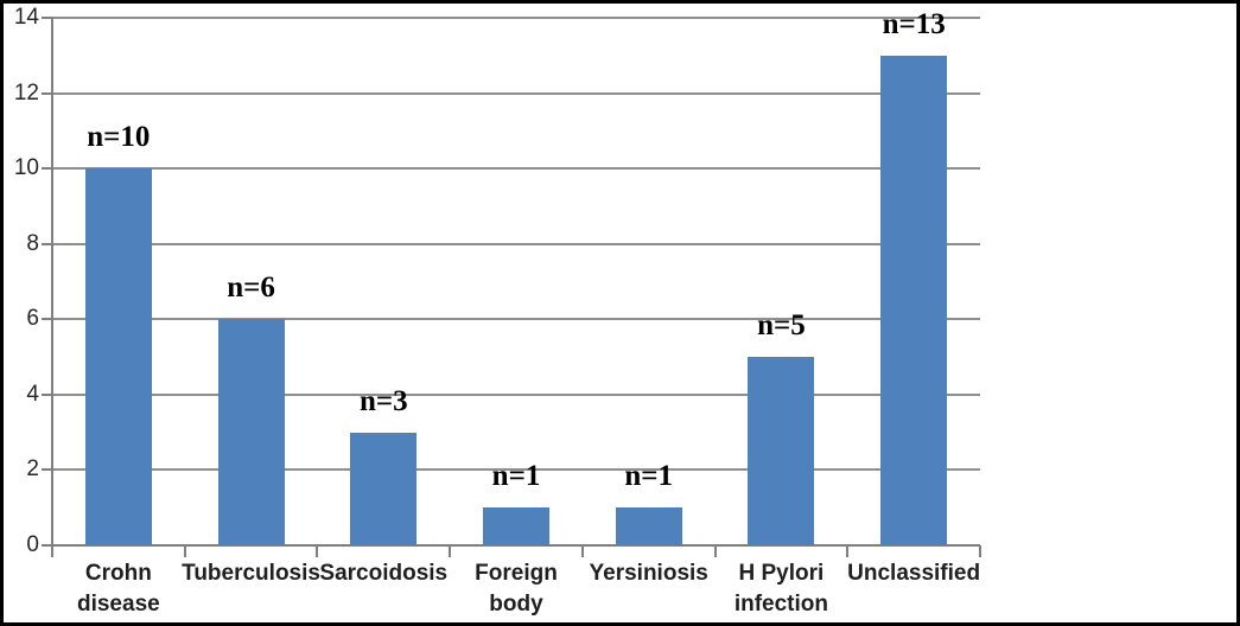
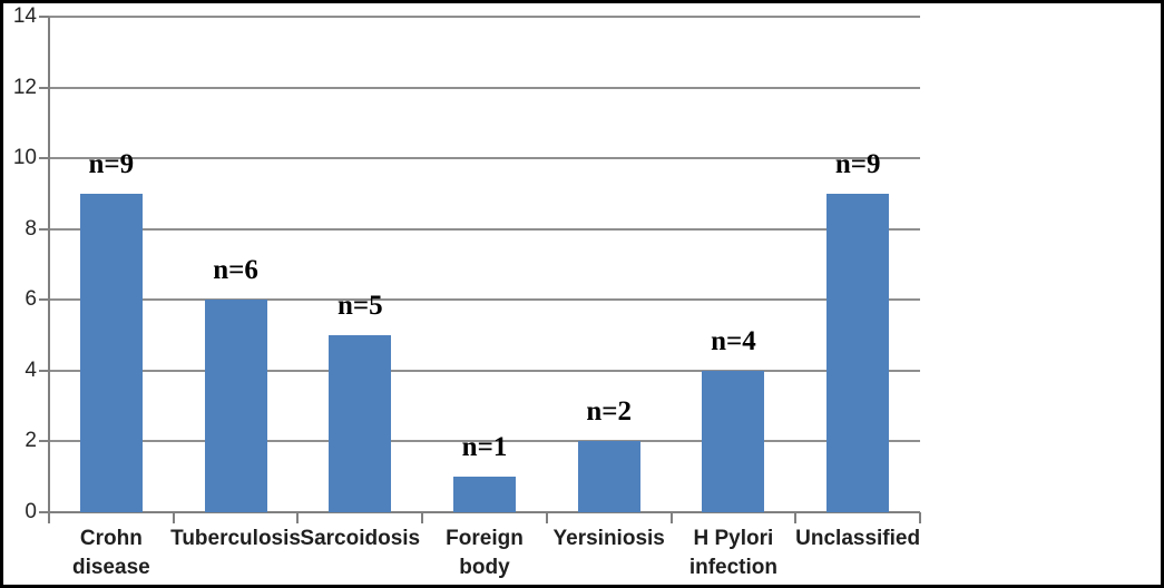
Crohn disease: 10 -> 9
Sarcoidosis: 3 -> 5
Yersiniosis: 1 -> 2
H Pylori infection: 5 -> 4
Unclassified: 13 -> 9
